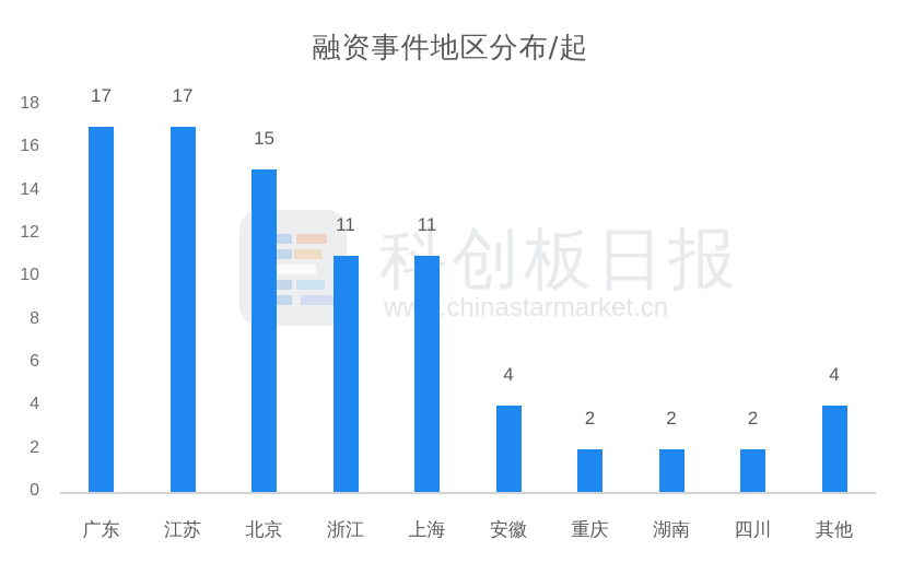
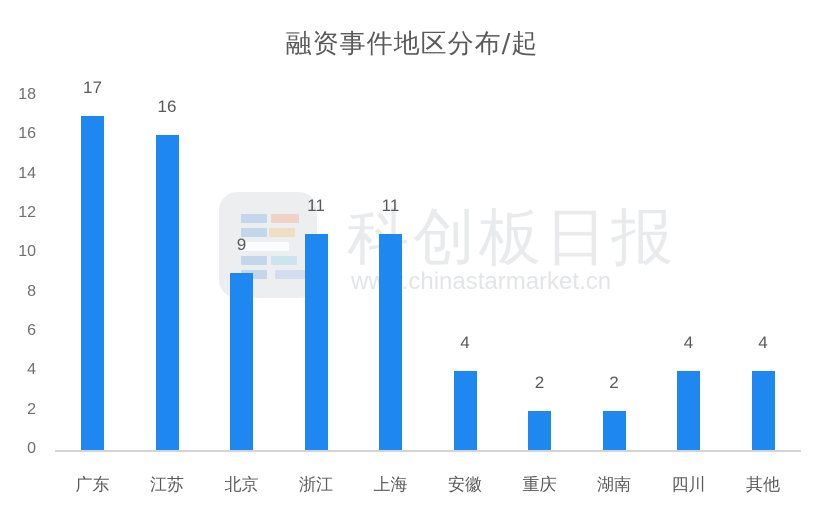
江苏: 17 -> 16
北京: 15 -> 9
四川: 2 -> 4
